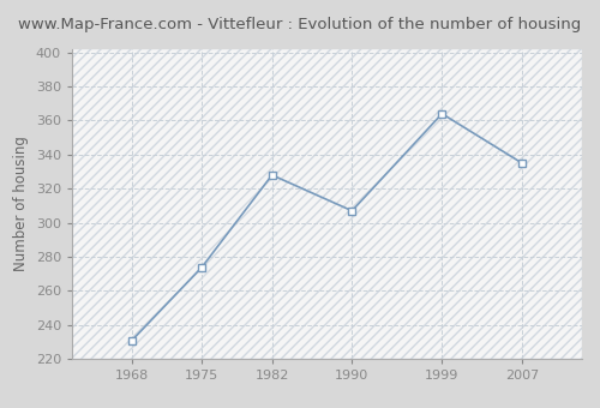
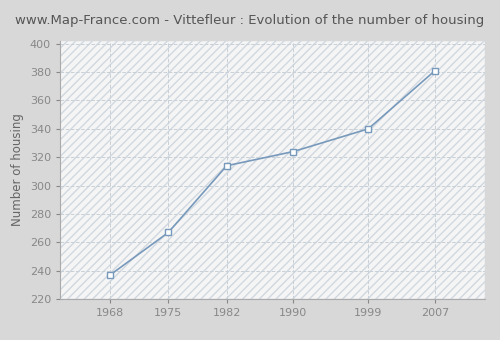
1968: 231 -> 237
1975: 274 -> 267
1982: 328 -> 314
1990: 307 -> 324
1999: 364 -> 340
2007: 335 -> 381
